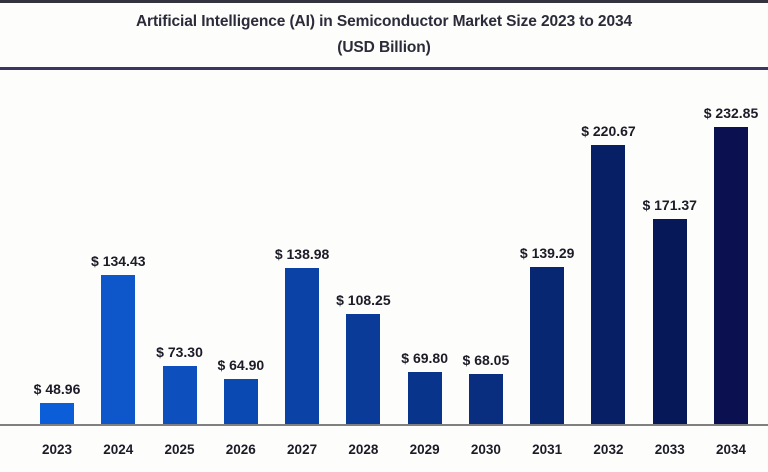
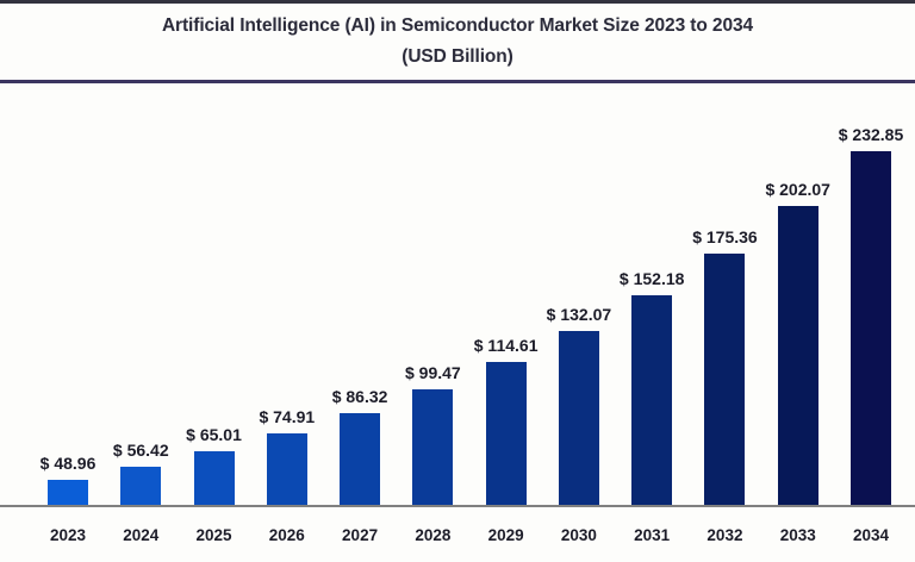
2024: 134.43 -> 56.42
2025: 73.30 -> 65.01
2026: 64.90 -> 74.91
2027: 138.98 -> 86.32
2028: 108.25 -> 99.47
2029: 69.80 -> 114.61
2030: 68.05 -> 132.07
2031: 139.29 -> 152.18
2032: 220.67 -> 175.36
2033: 171.37 -> 202.07
